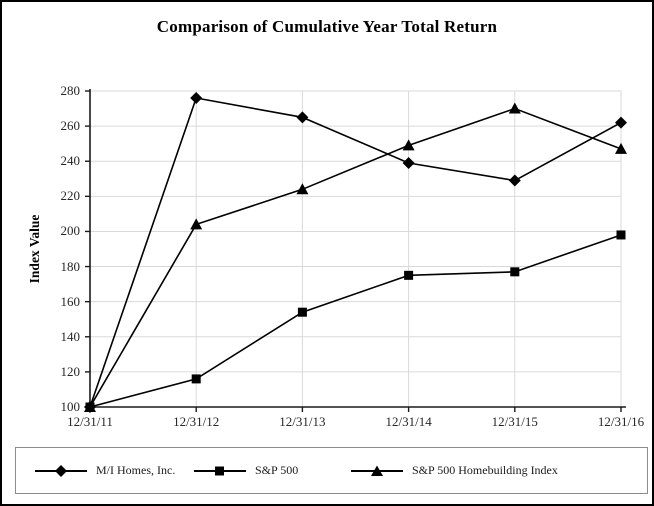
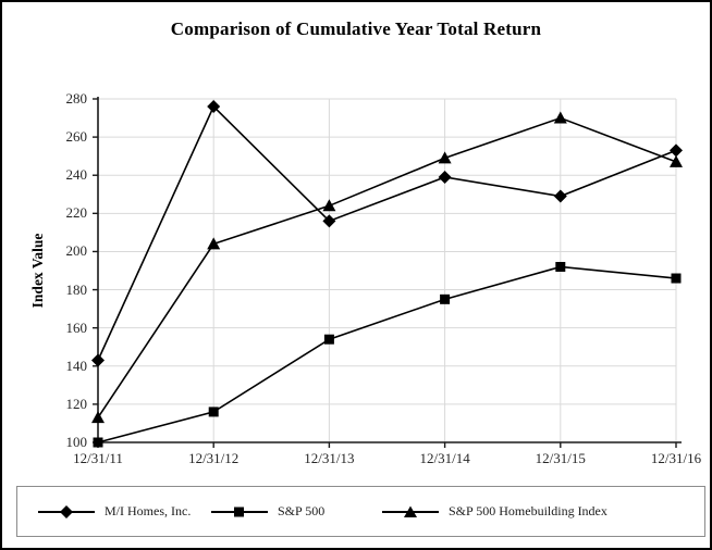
M/I Homes, Inc./12/31/11: 100 -> 143
S&P 500 Homebuilding Index/12/31/11: 100 -> 113
M/I Homes, Inc./12/31/13: 265 -> 216
S&P 500/12/31/15: 177 -> 192
M/I Homes, Inc./12/31/16: 262 -> 253
S&P 500/12/31/16: 198 -> 186
